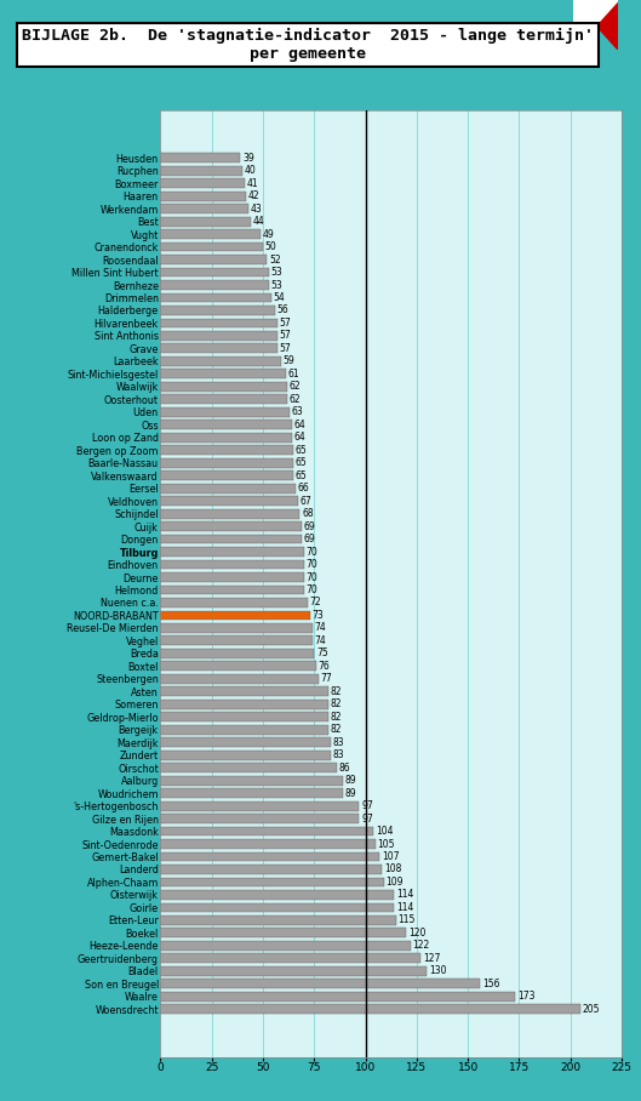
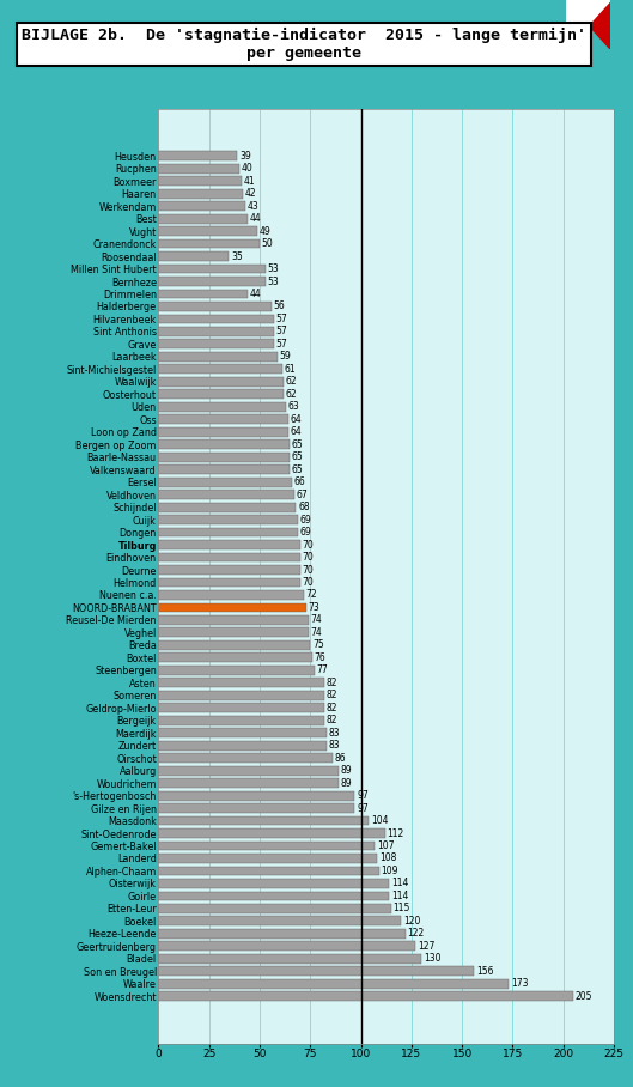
Roosendaal: 52 -> 35
Drimmelen: 54 -> 44
Sint-Oedenrode: 105 -> 112
